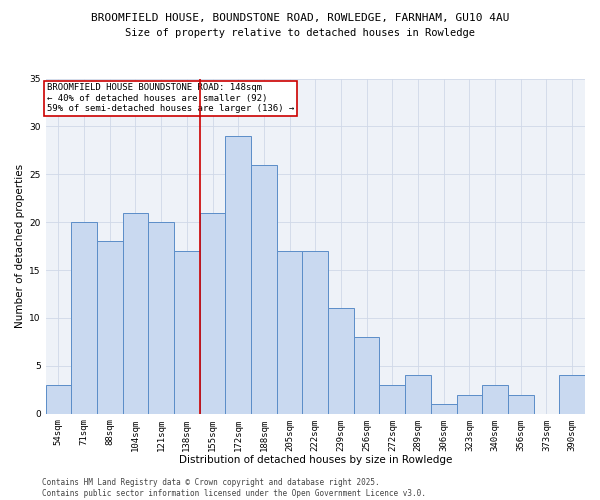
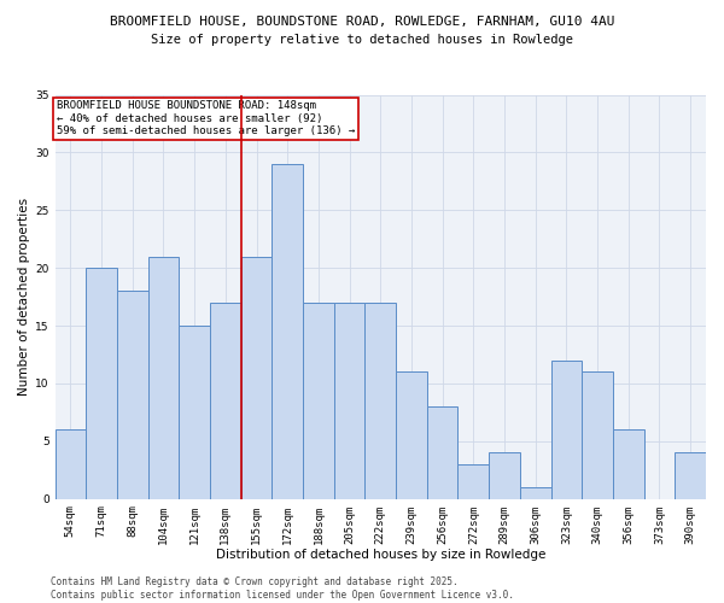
54sqm: 3 -> 6
121sqm: 20 -> 15
188sqm: 26 -> 17
323sqm: 2 -> 12
340sqm: 3 -> 11
356sqm: 2 -> 6
